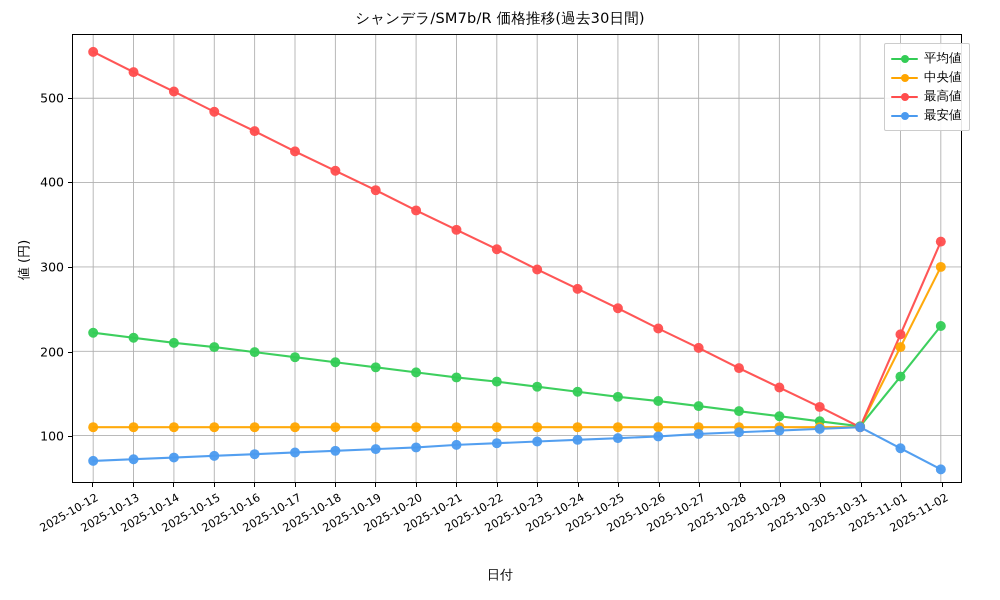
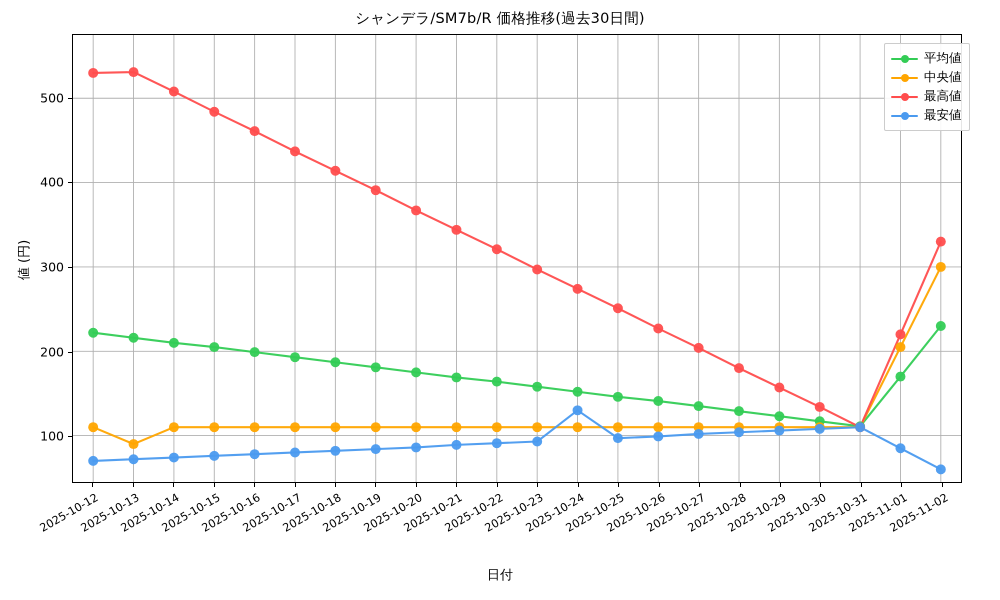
最高値/2025-10-12: 560 -> 530
中央値/2025-10-13: 110 -> 90
最安値/2025-10-24: 100 -> 130
